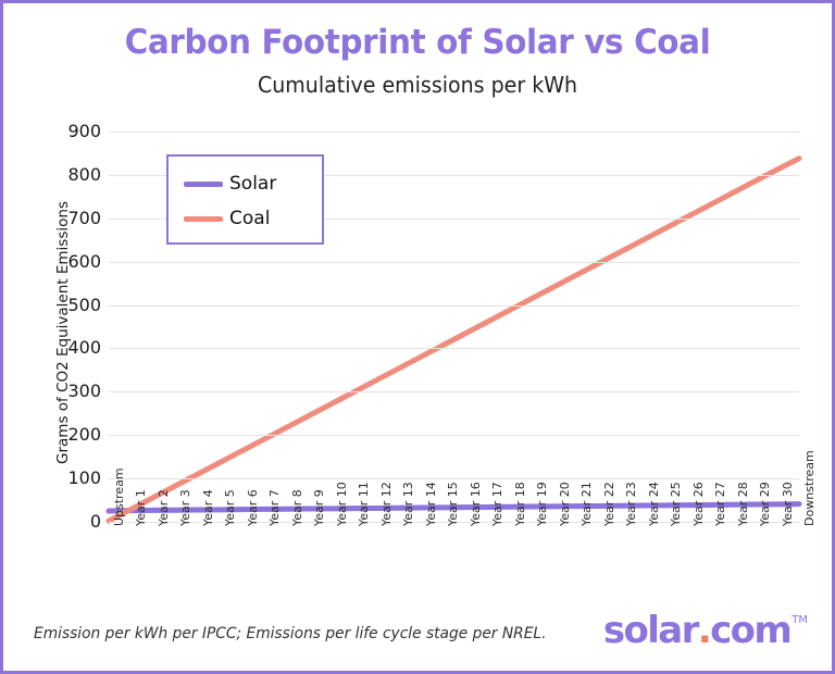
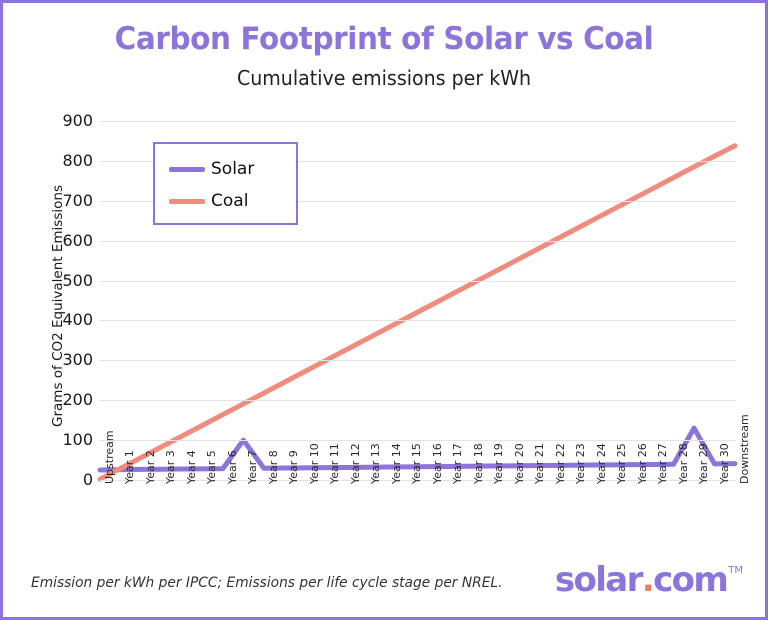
Solar/Year 7: 30 -> 100
Solar/Year 29: 40 -> 130
